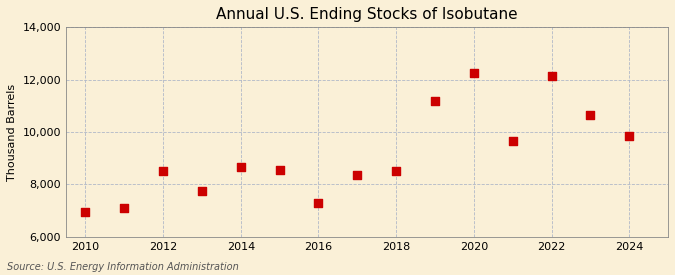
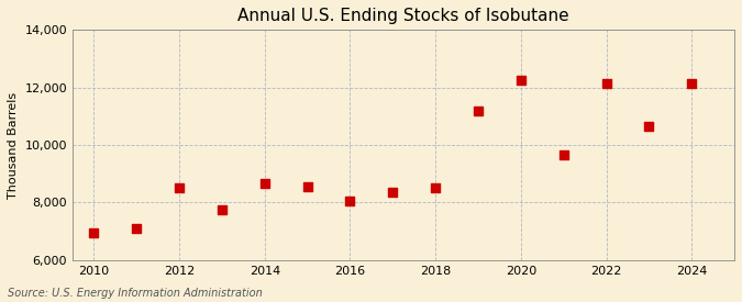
2016: 7,300 -> 8,050
2024: 9,850 -> 12,150
